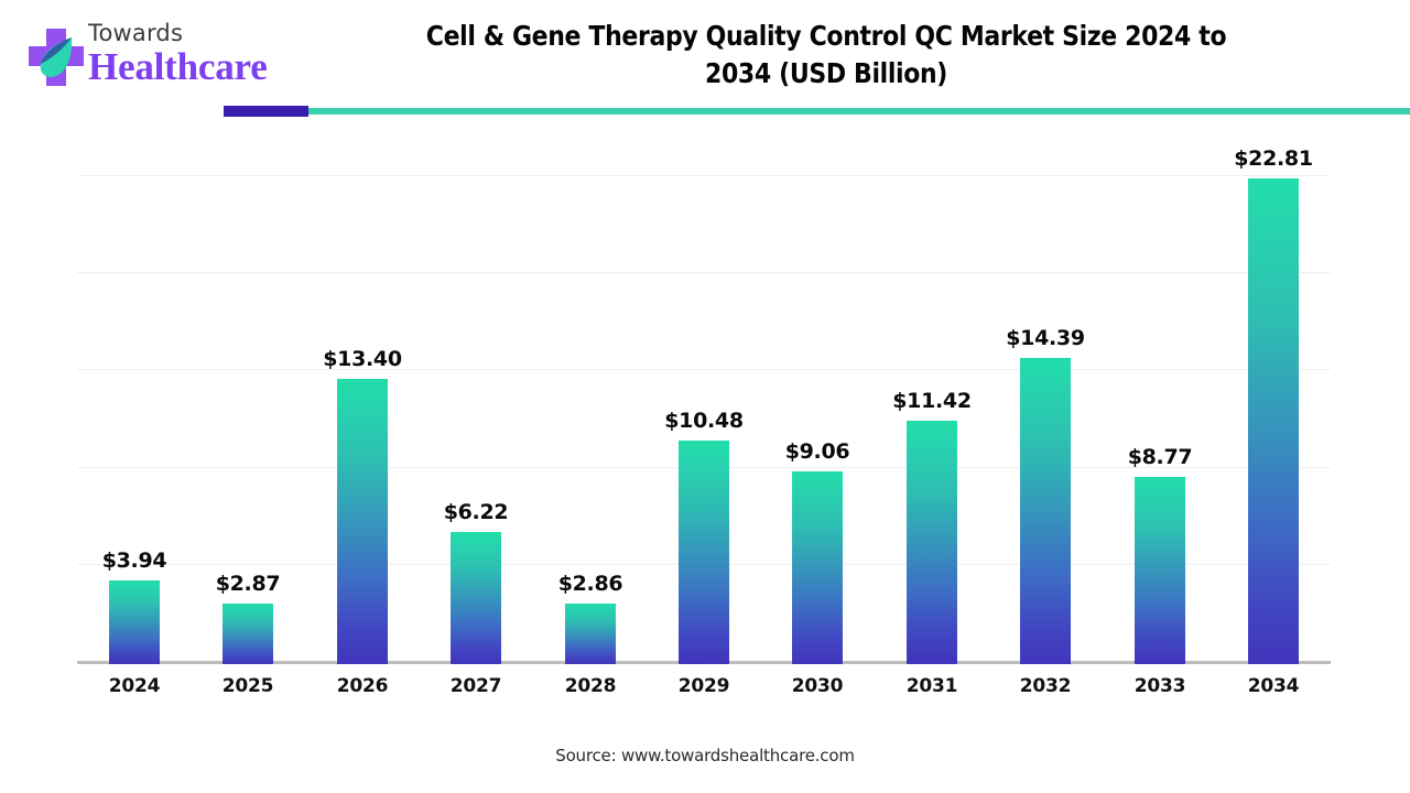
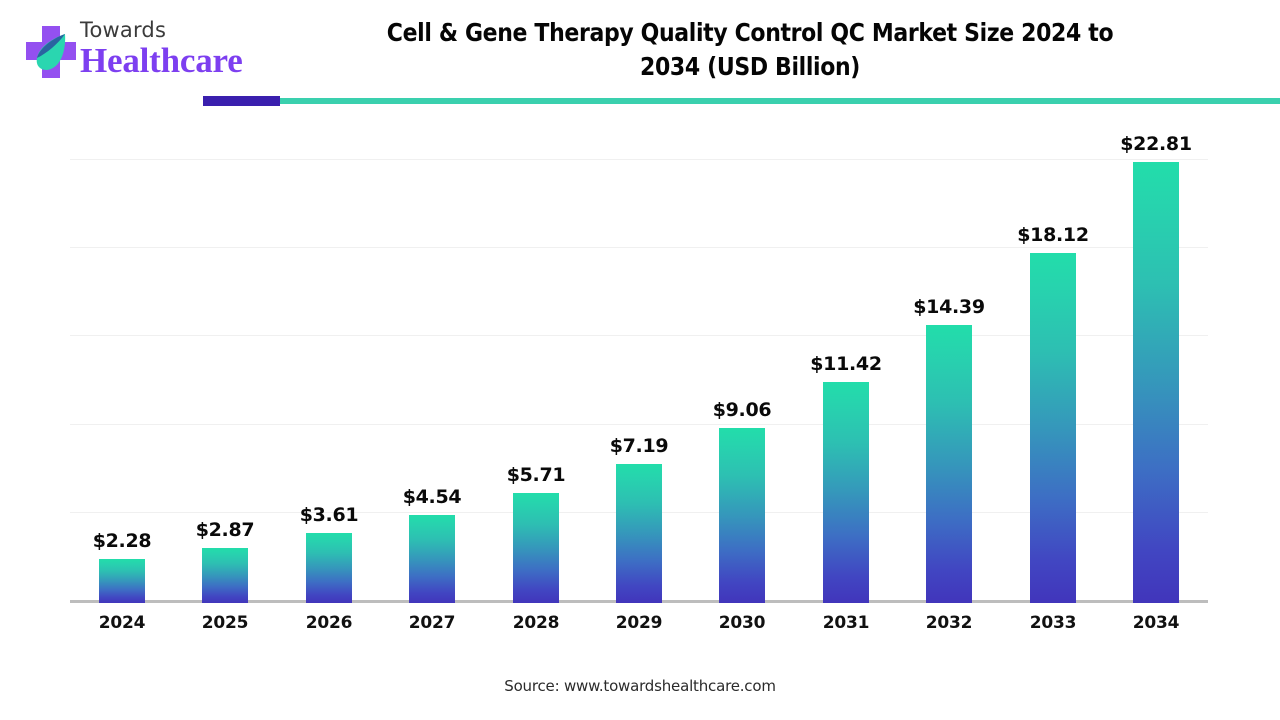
2024: $3.94 -> $2.28
2026: $13.40 -> $3.61
2027: $6.22 -> $4.54
2028: $2.86 -> $5.71
2029: $10.48 -> $7.19
2033: $8.77 -> $18.12
